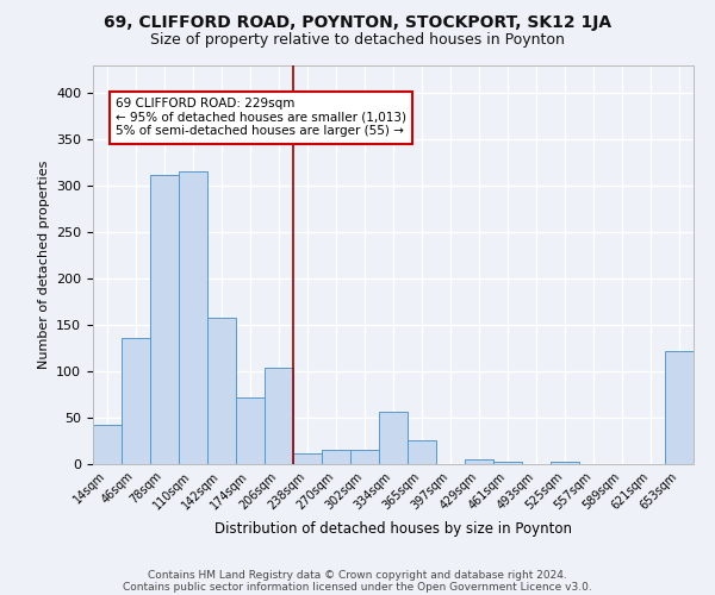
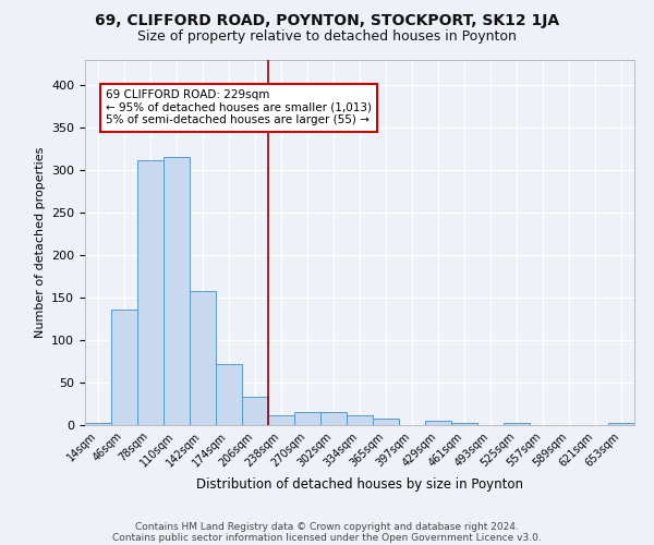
14sqm: 42 -> 3
206sqm: 104 -> 33
334sqm: 56 -> 12
365sqm: 26 -> 8
653sqm: 122 -> 3
